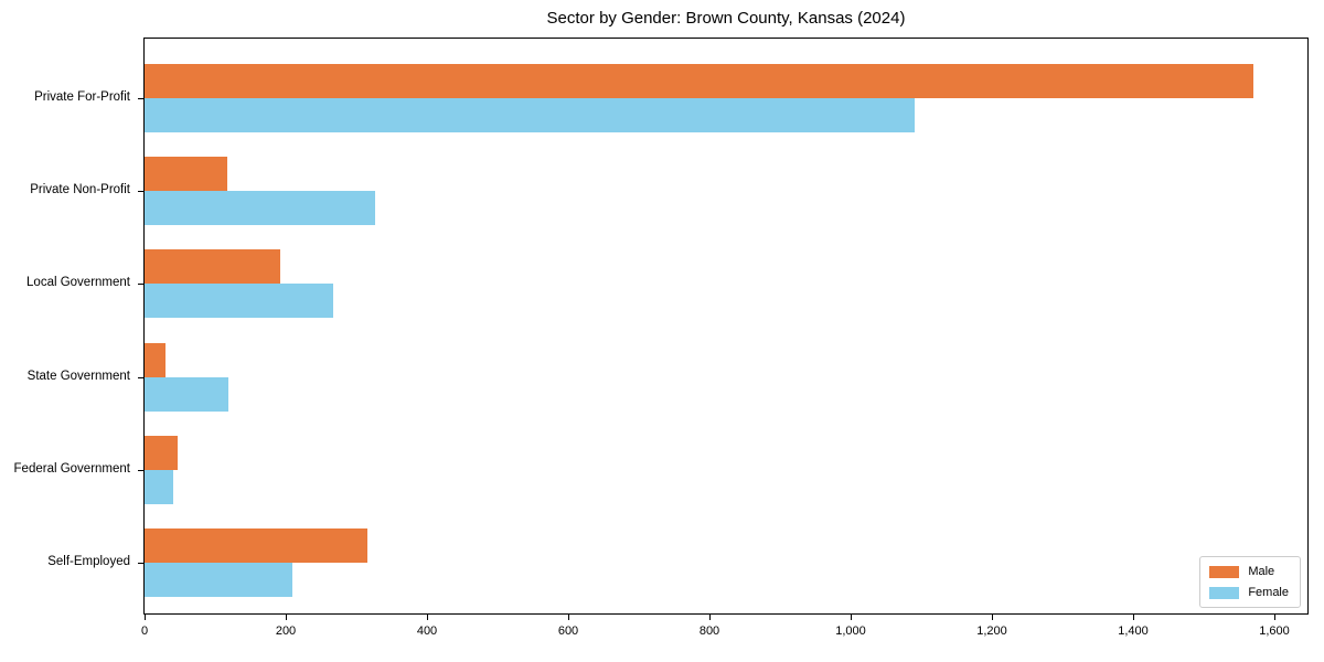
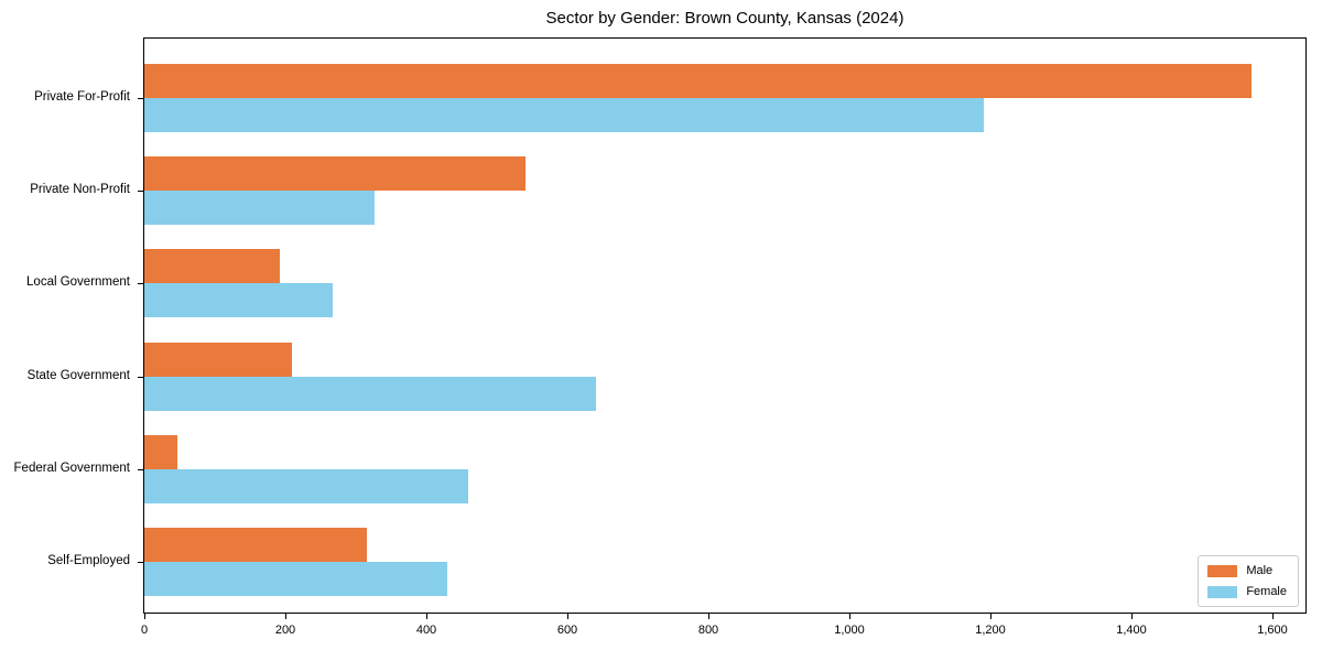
Female/Private For-Profit: 1090 -> 1190
Male/Private Non-Profit: 120 -> 540
Male/State Government: 30 -> 210
Female/State Government: 120 -> 640
Female/Federal Government: 40 -> 460
Female/Self-Employed: 210 -> 430
